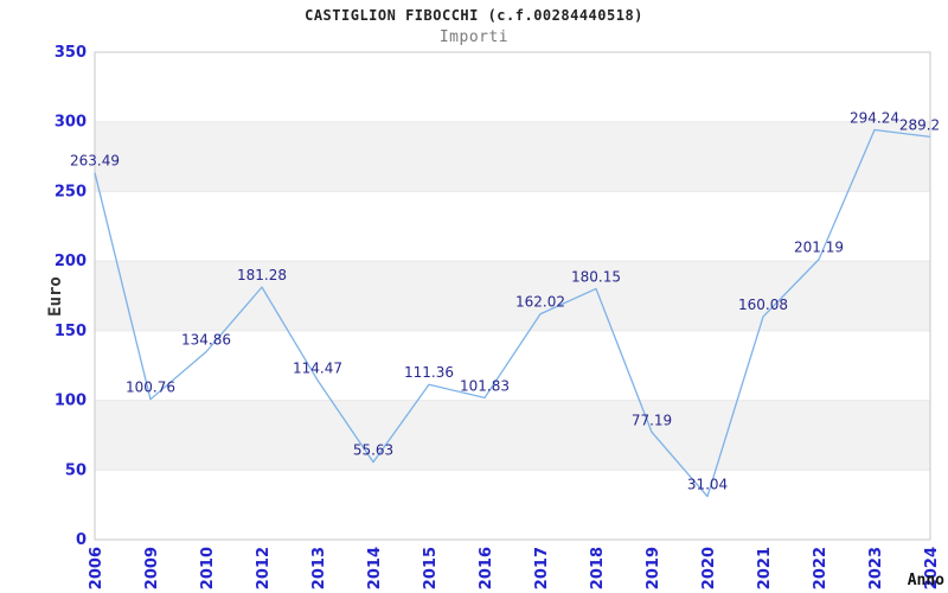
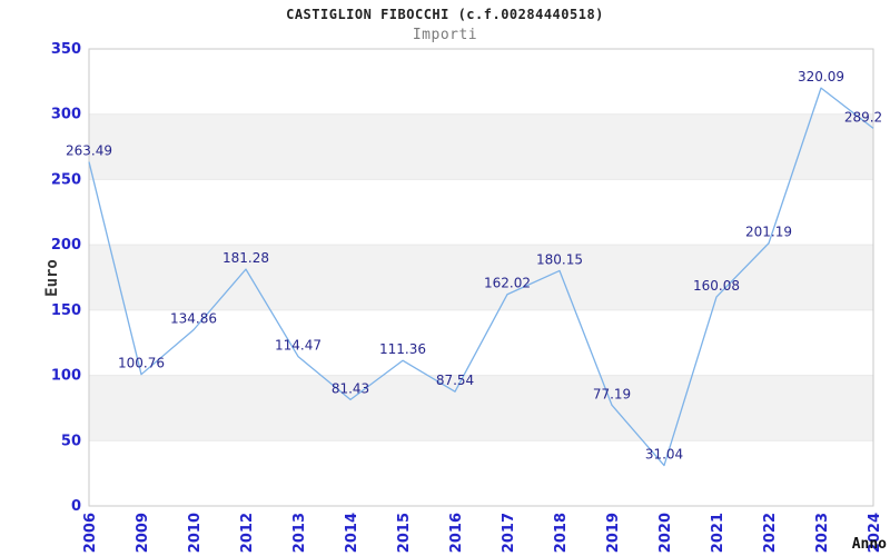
2014: 55.63 -> 81.43
2016: 101.83 -> 87.54
2023: 294.24 -> 320.09
